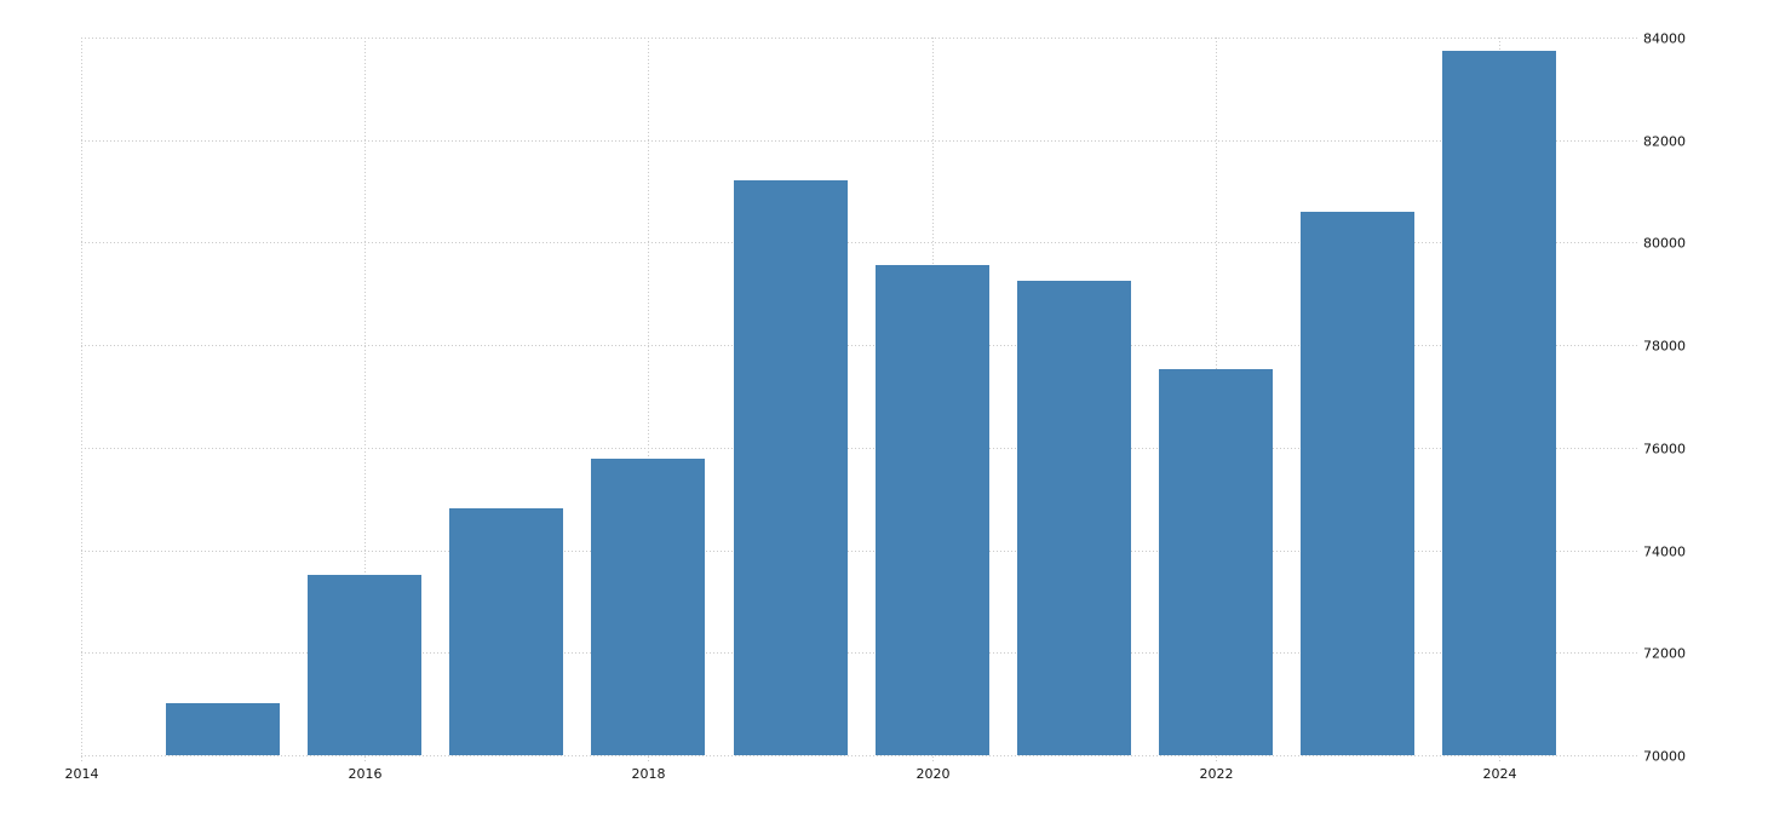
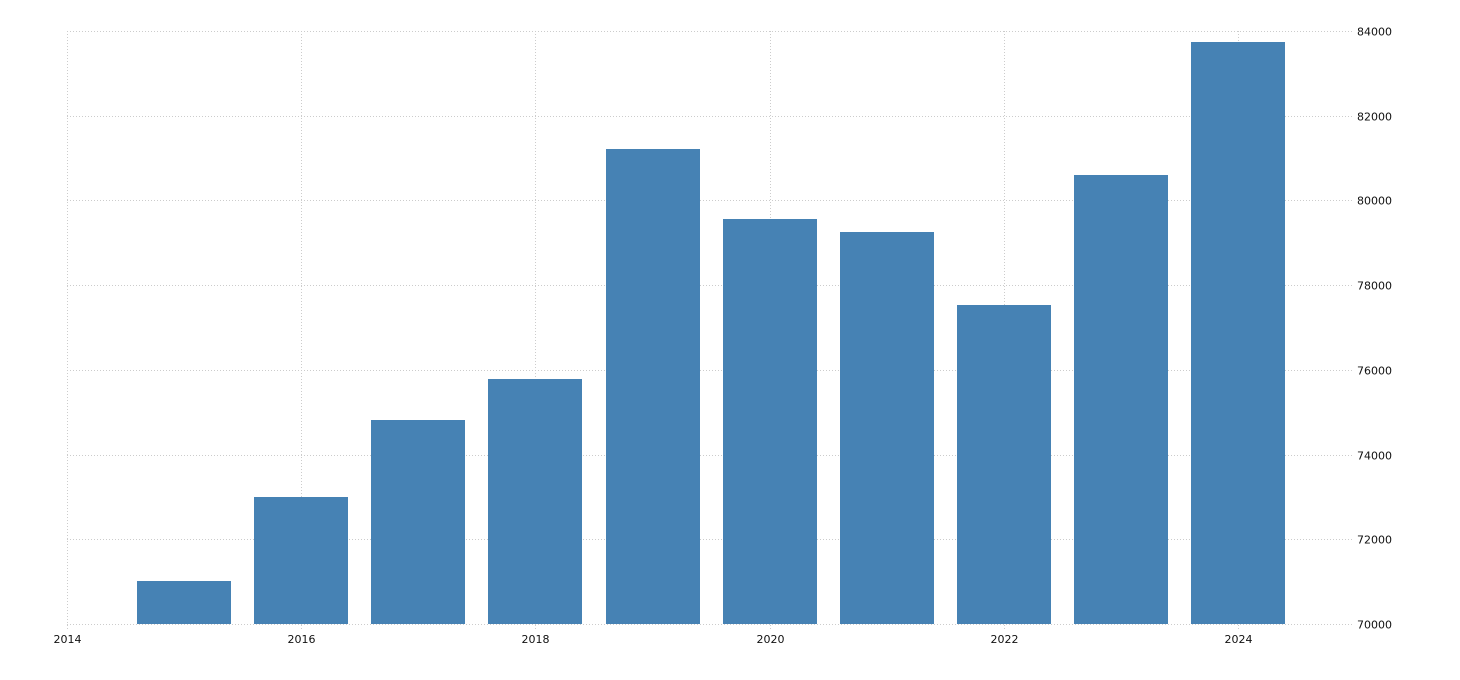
2016: 73500 -> 73000
